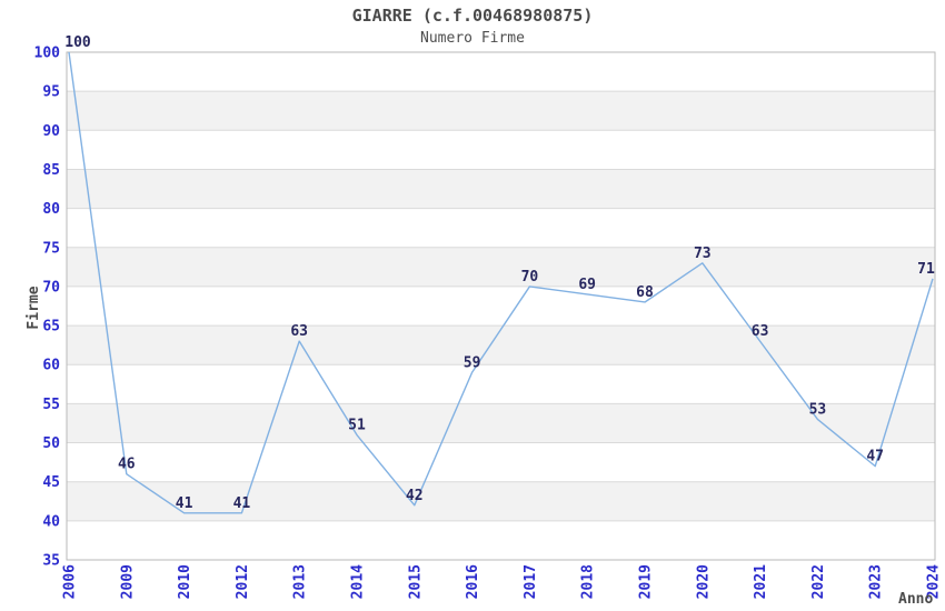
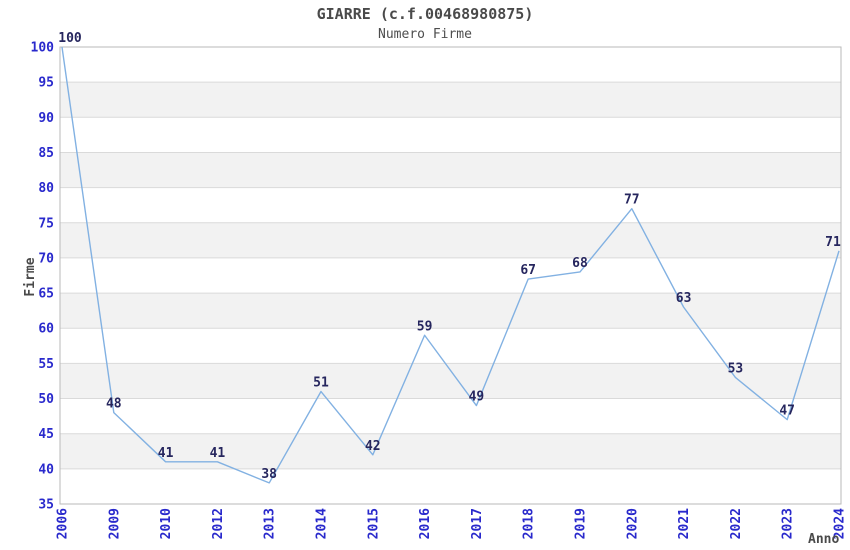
2009: 46 -> 48
2013: 63 -> 38
2017: 70 -> 49
2018: 69 -> 67
2020: 73 -> 77
